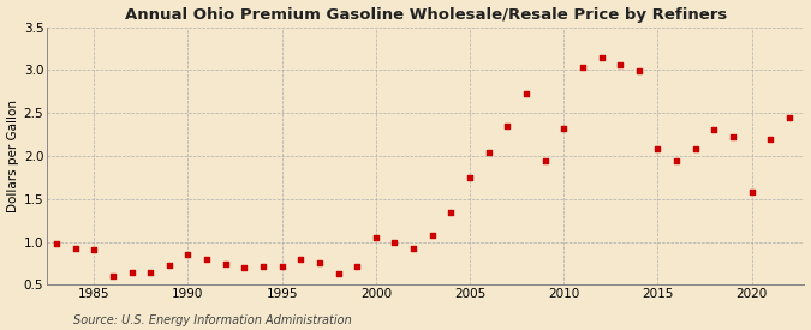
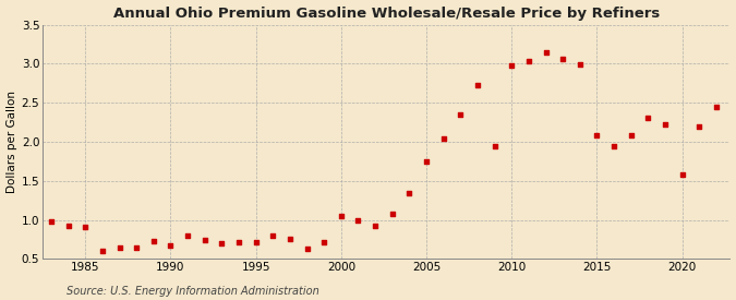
1990: 0.85 -> 0.68
2010: 2.32 -> 2.98
